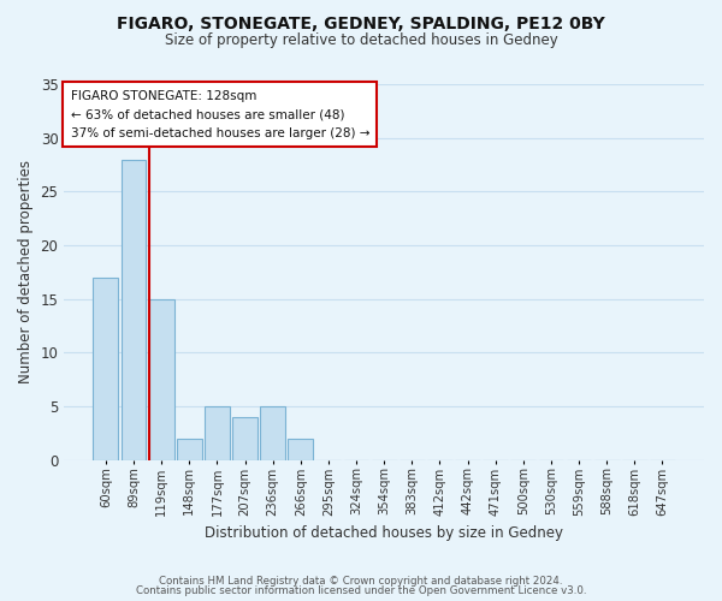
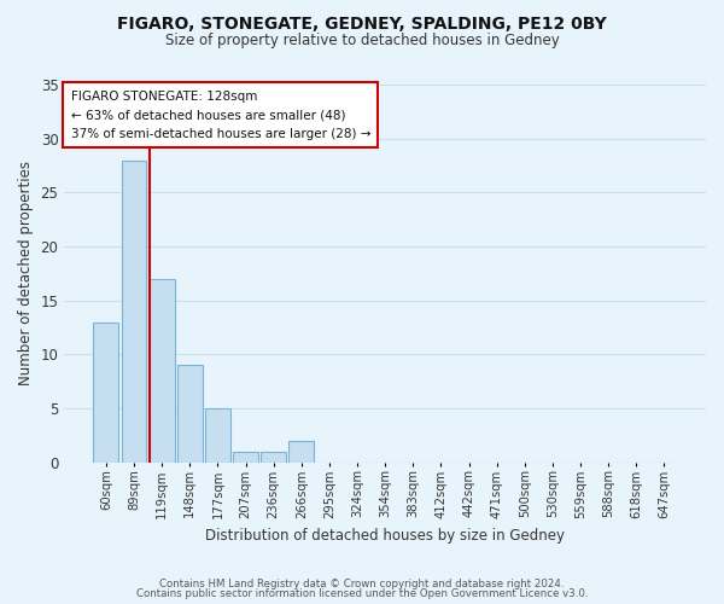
60sqm: 17 -> 13
119sqm: 15 -> 17
148sqm: 2 -> 9
207sqm: 4 -> 1
236sqm: 5 -> 1
